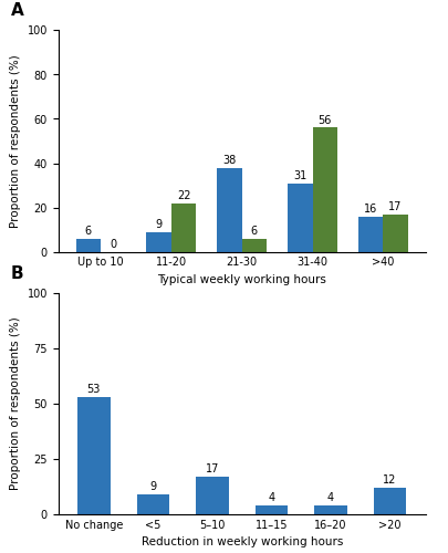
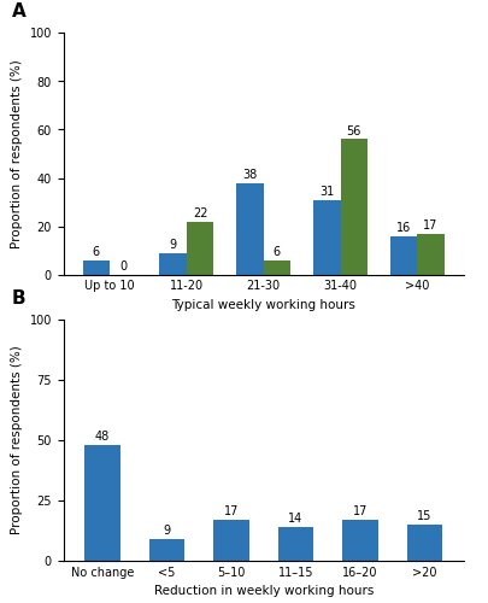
No change: 53 -> 48
11–15: 4 -> 14
16–20: 4 -> 17
>20: 12 -> 15
